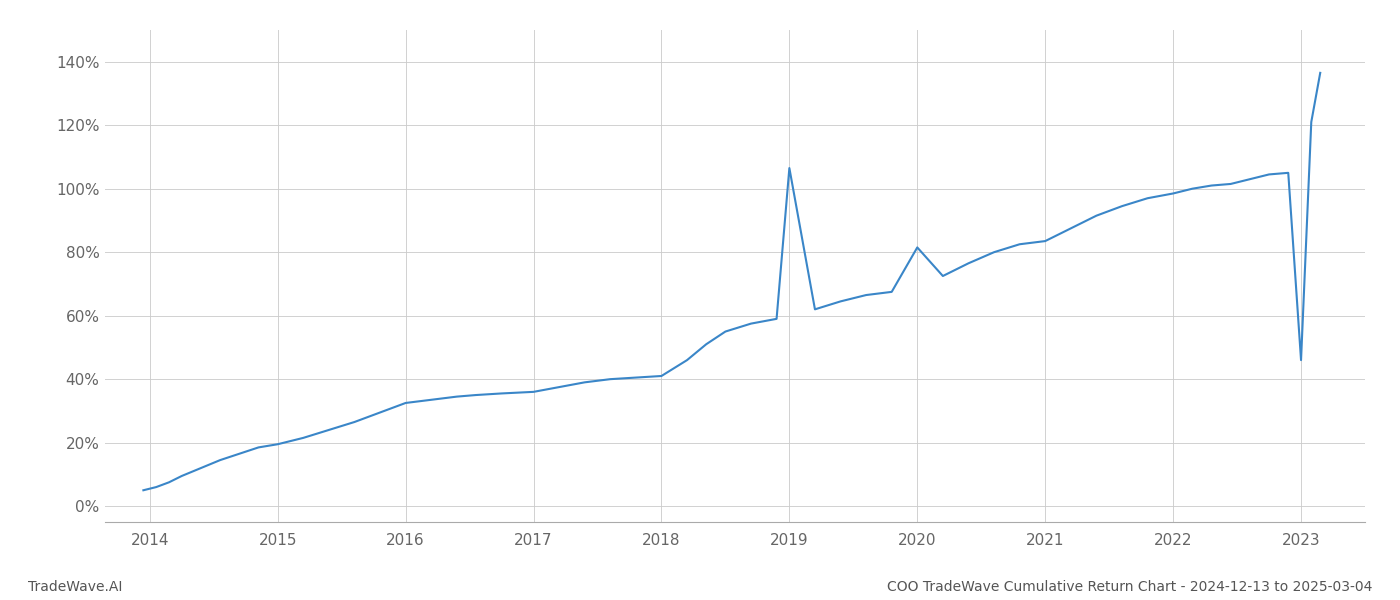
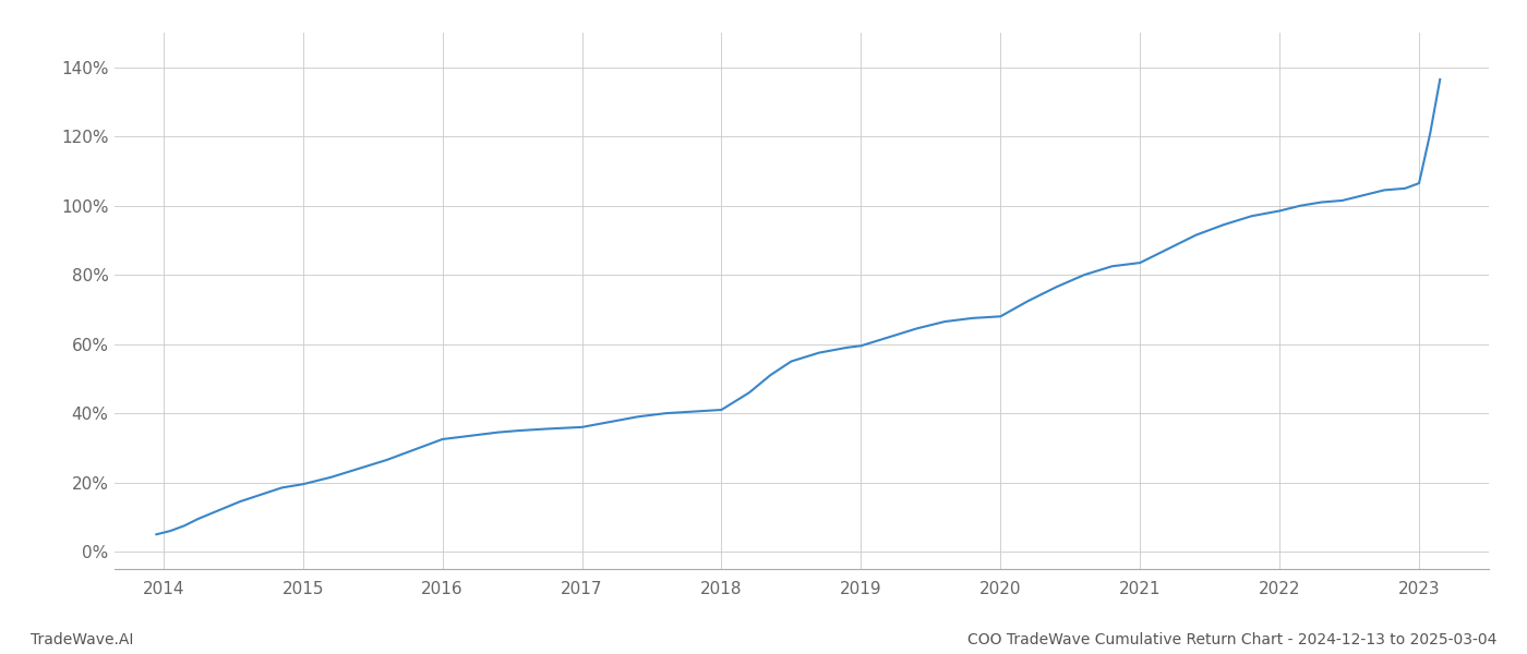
2019: 106.5% -> 59.5%
2020: 81.5% -> 68.0%
2023: 46.0% -> 106.5%
